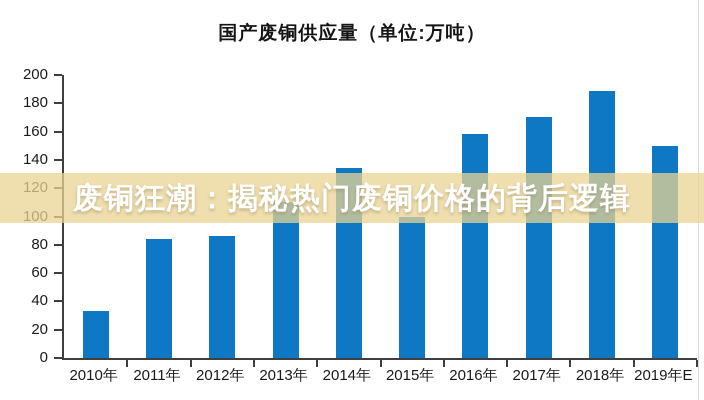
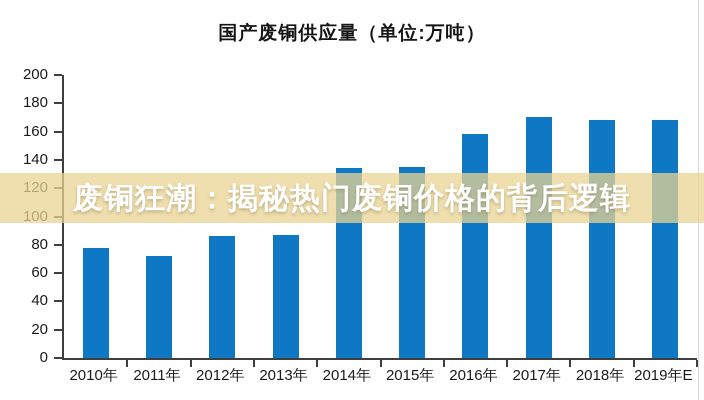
2010年: 33 -> 78
2011年: 84 -> 72
2013年: 110 -> 87
2015年: 100 -> 135
2018年: 189 -> 168
2019年E: 150 -> 168
